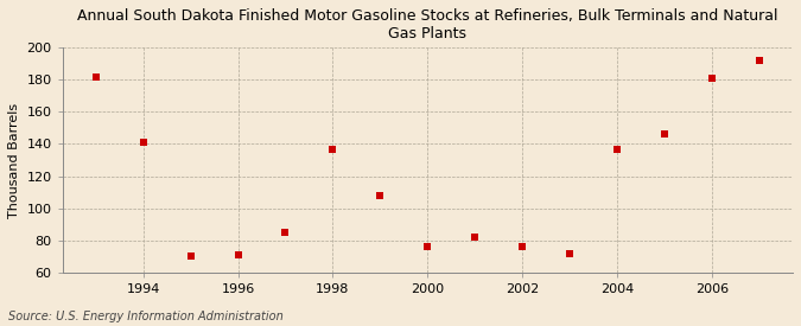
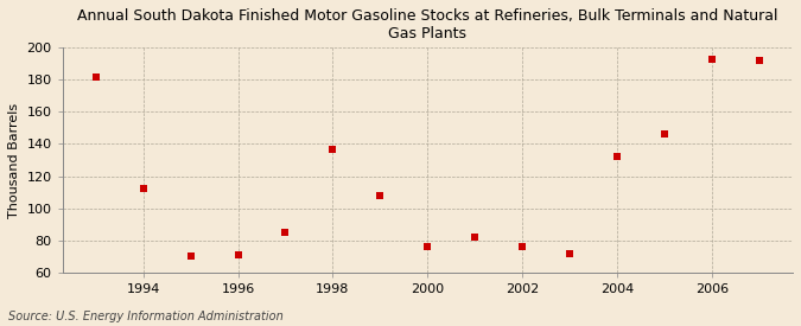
1994: 141 -> 112
2004: 137 -> 132
2006: 181 -> 193
